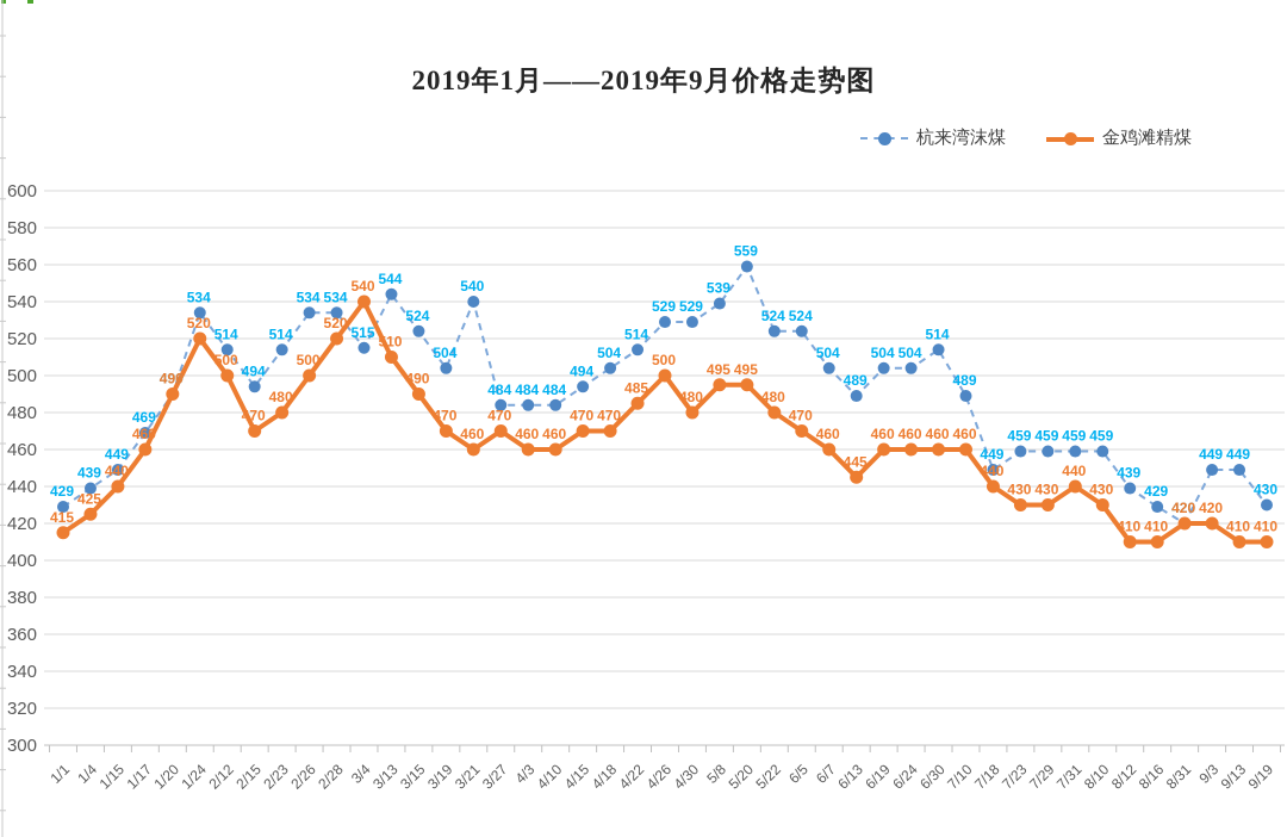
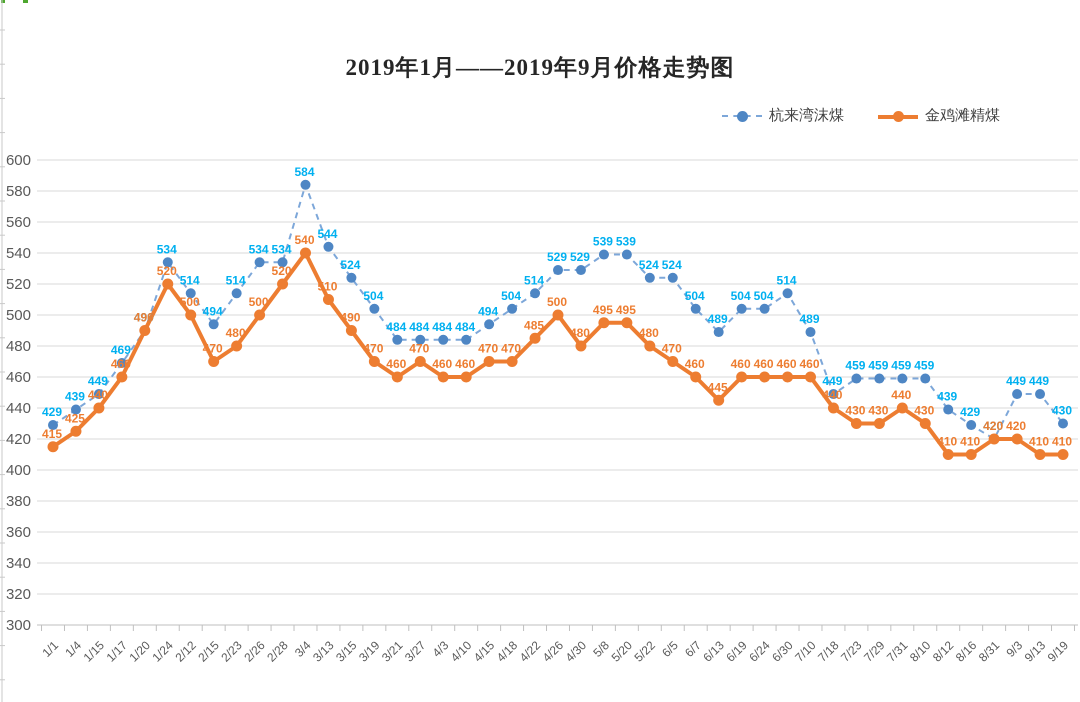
杭来湾沫煤/3/4: 515 -> 584
杭来湾沫煤/3/21: 540 -> 484
杭来湾沫煤/5/20: 559 -> 539
